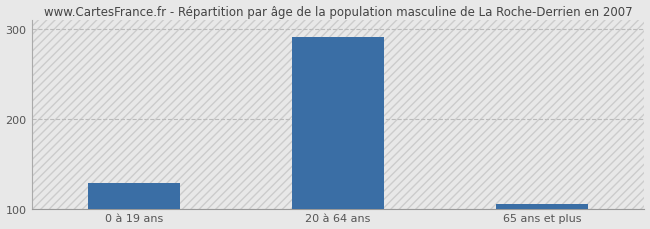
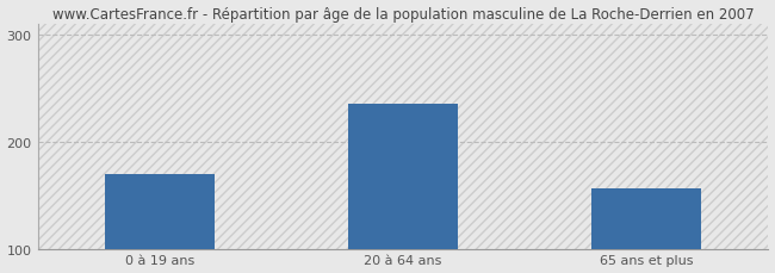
0 à 19 ans: 128 -> 170
20 à 64 ans: 291 -> 236
65 ans et plus: 105 -> 156
